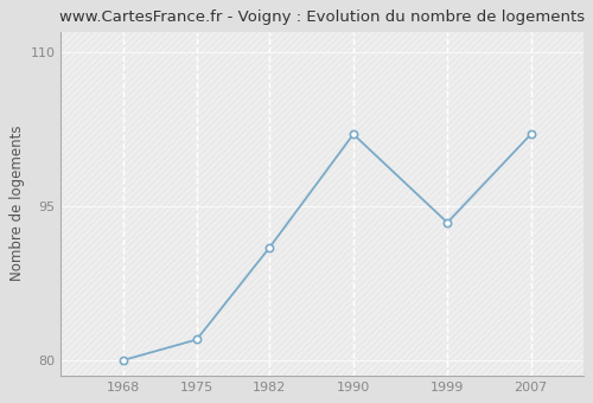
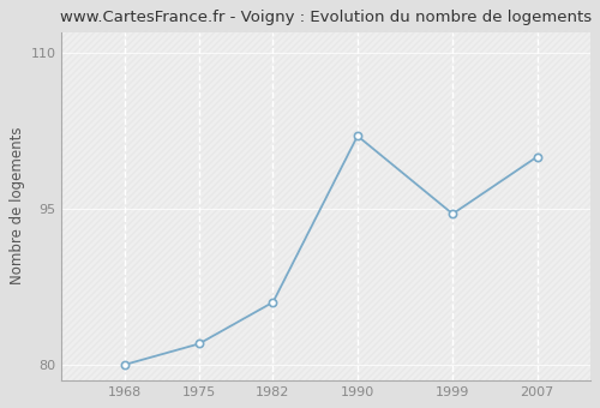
1982: 91.0 -> 86.0
1999: 93.4 -> 94.5
2007: 102.0 -> 100.0
